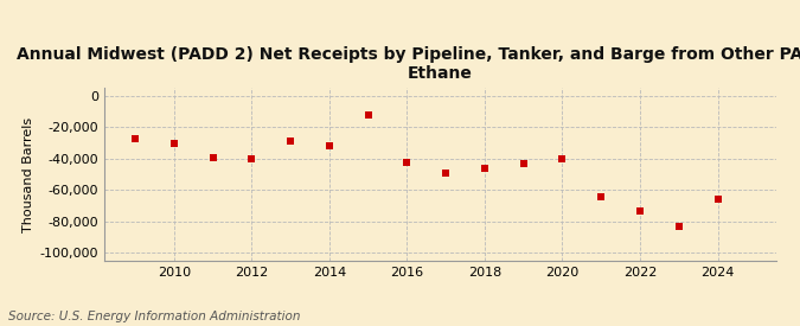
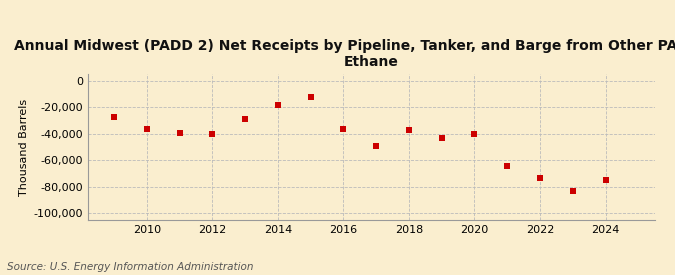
2010: -30,000 -> -36,000
2014: -32,000 -> -18,000
2016: -42,000 -> -36,000
2018: -46,000 -> -37,000
2024: -66,000 -> -75,000
